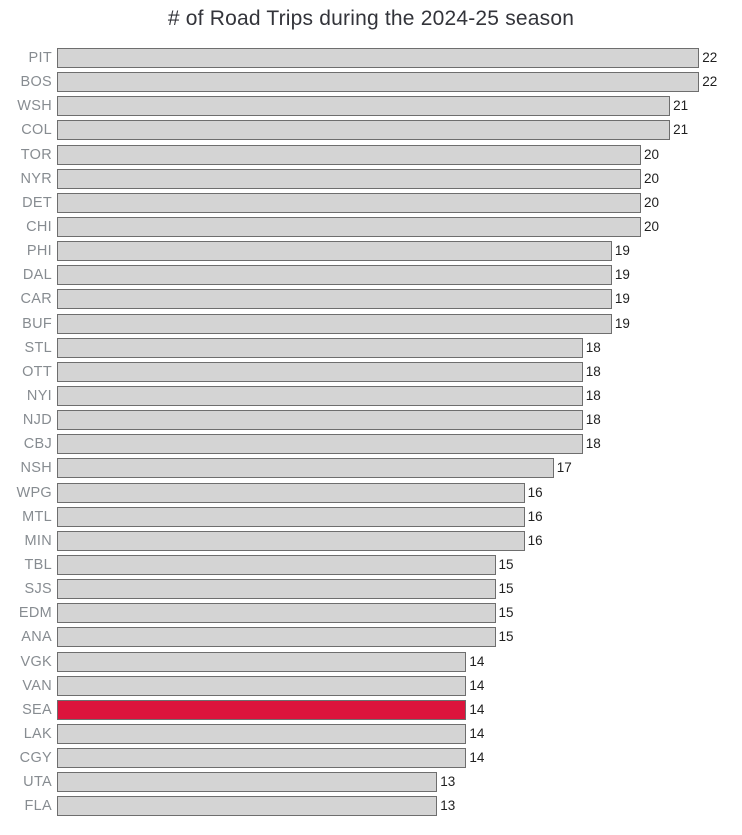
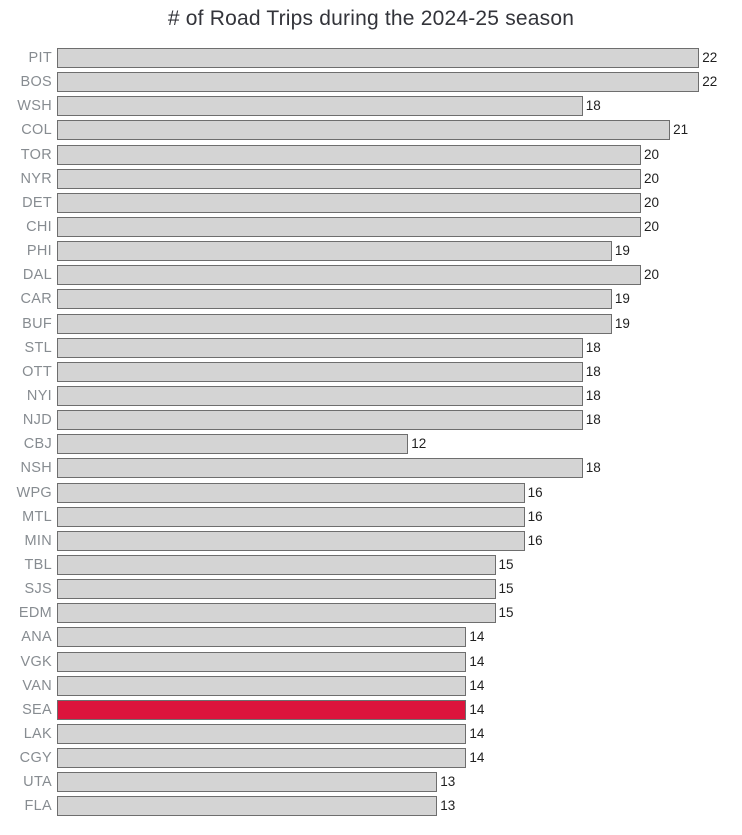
WSH: 21 -> 18
DAL: 19 -> 20
CBJ: 18 -> 12
NSH: 17 -> 18
ANA: 15 -> 14
